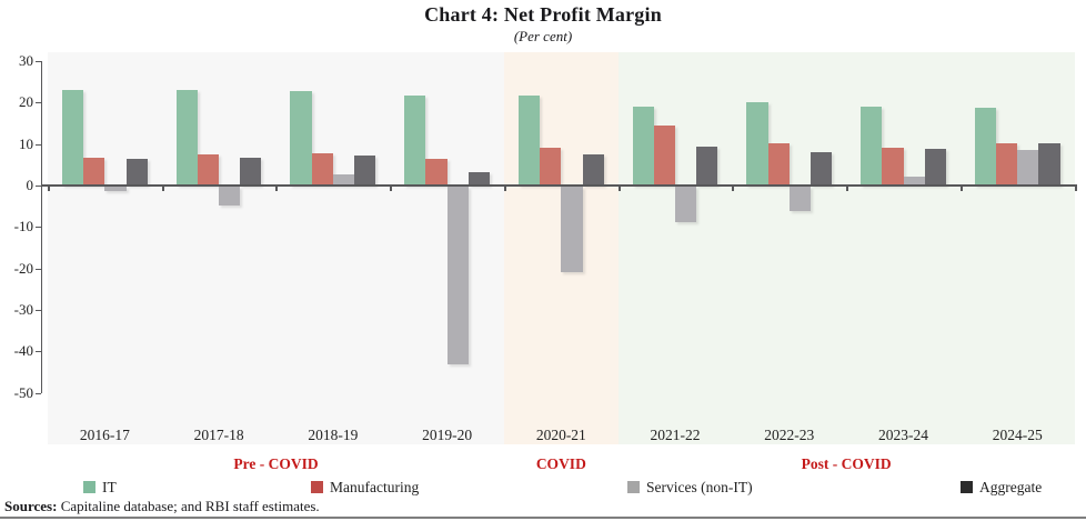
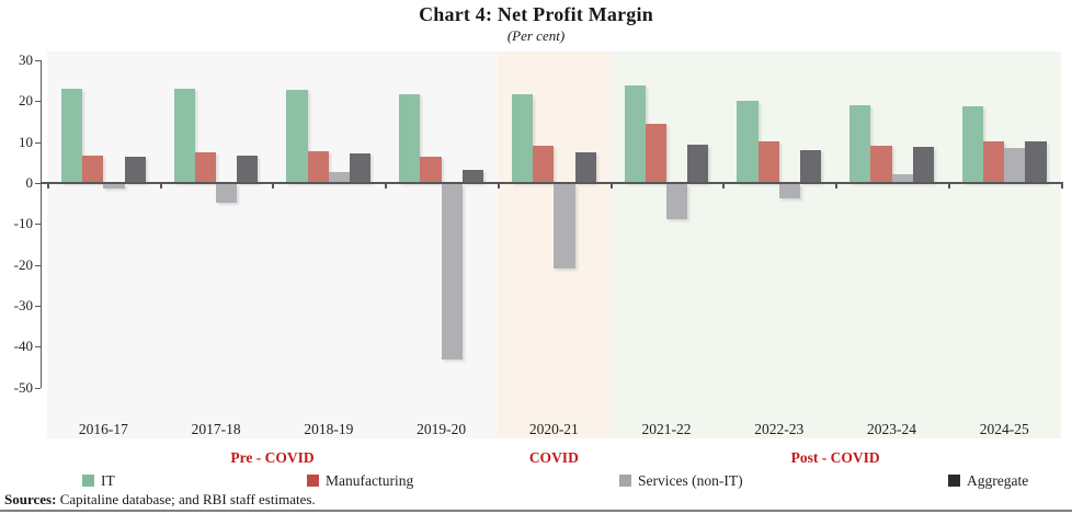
IT/2021-22: 19 -> 24
Services (non-IT)/2022-23: -6 -> -3
